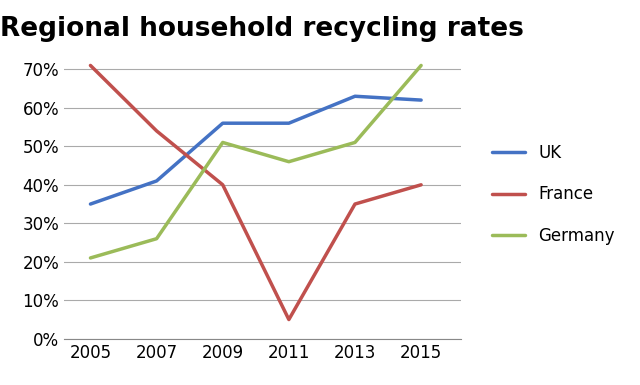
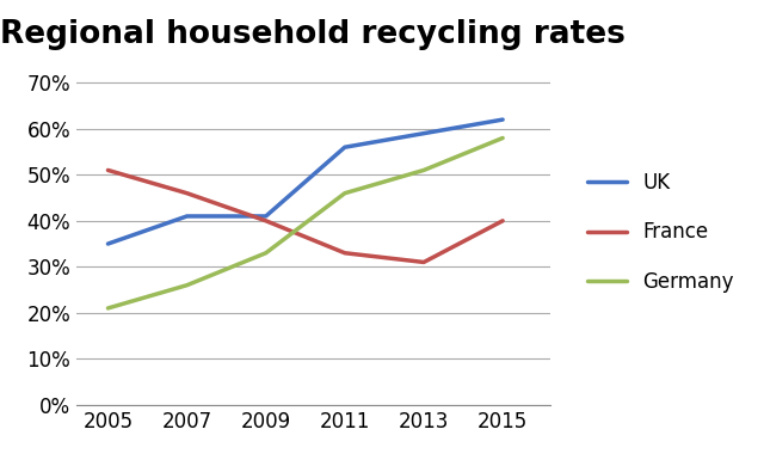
France/2005: 71% -> 51%
France/2007: 54% -> 46%
UK/2009: 56% -> 41%
Germany/2009: 51% -> 33%
France/2011: 5% -> 33%
UK/2013: 63% -> 59%
France/2013: 35% -> 31%
Germany/2015: 71% -> 58%
